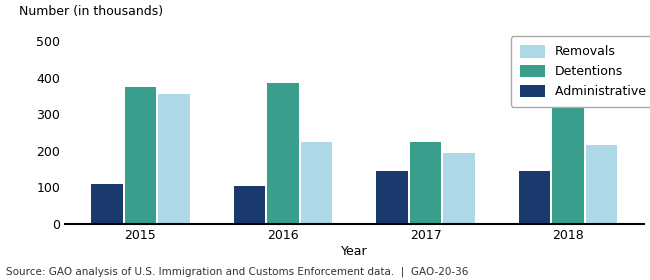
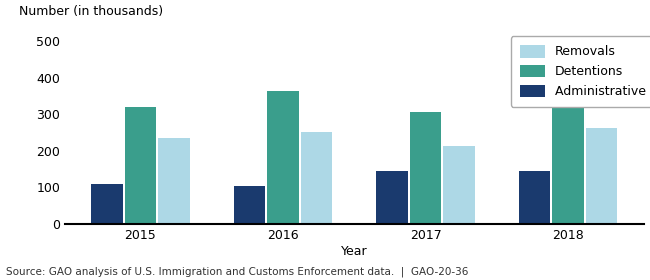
Detentions/2015: 375 -> 320
Removals/2015: 355 -> 235
Detentions/2016: 385 -> 363
Removals/2016: 225 -> 250
Detentions/2017: 225 -> 307
Removals/2017: 195 -> 213
Removals/2018: 215 -> 262
